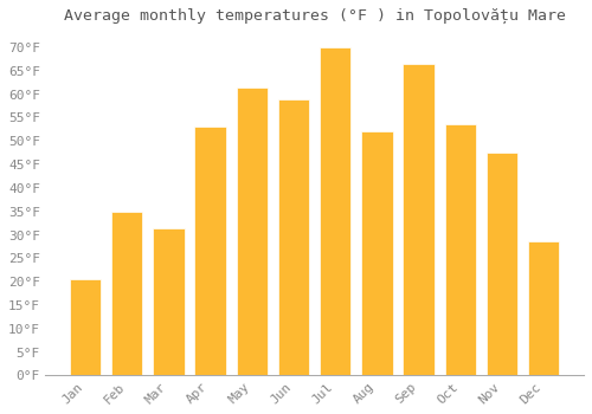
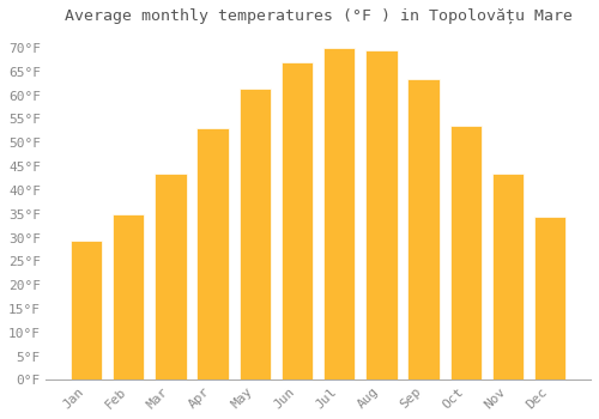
Jan: 20.5°F -> 29.5°F
Mar: 31.5°F -> 43.5°F
Jun: 59.0°F -> 67.0°F
Aug: 52.0°F -> 69.5°F
Sep: 66.5°F -> 63.5°F
Nov: 47.5°F -> 43.5°F
Dec: 28.5°F -> 34.5°F
